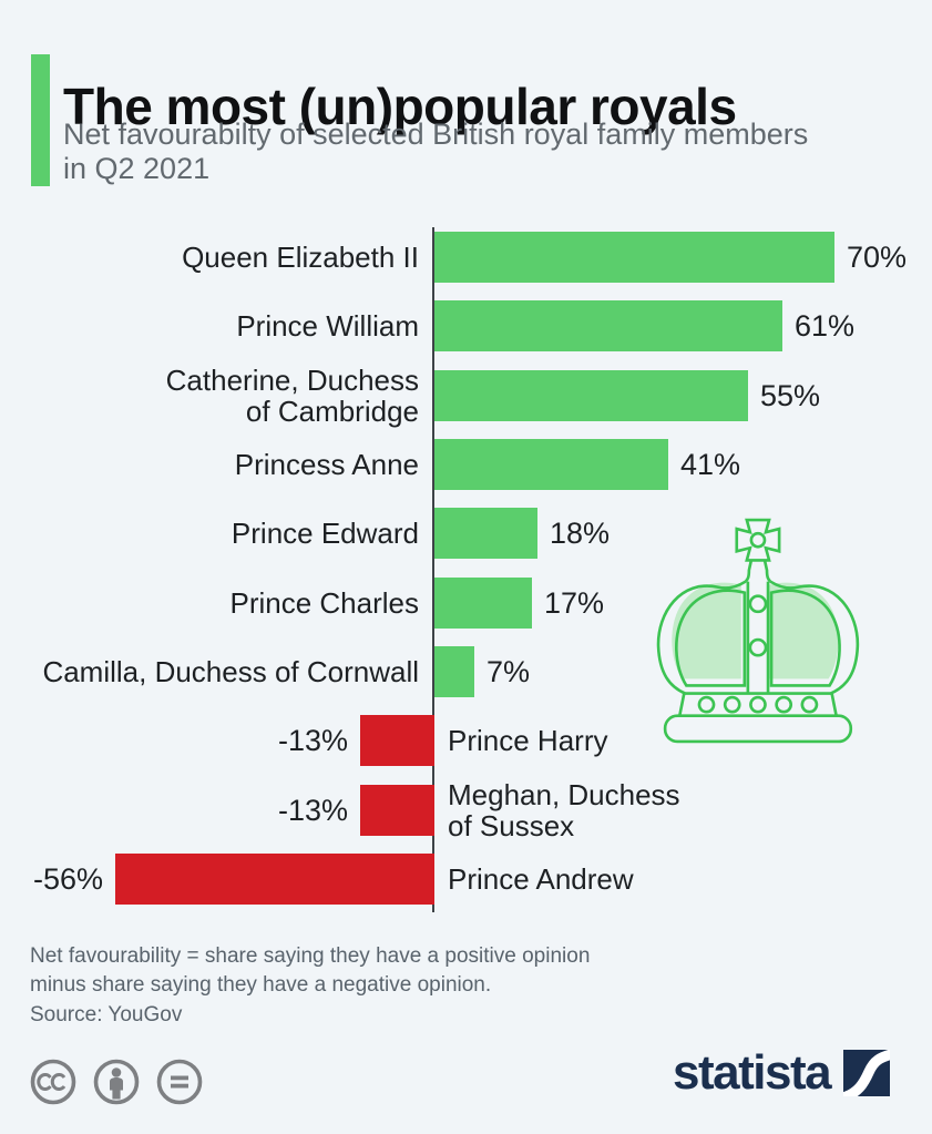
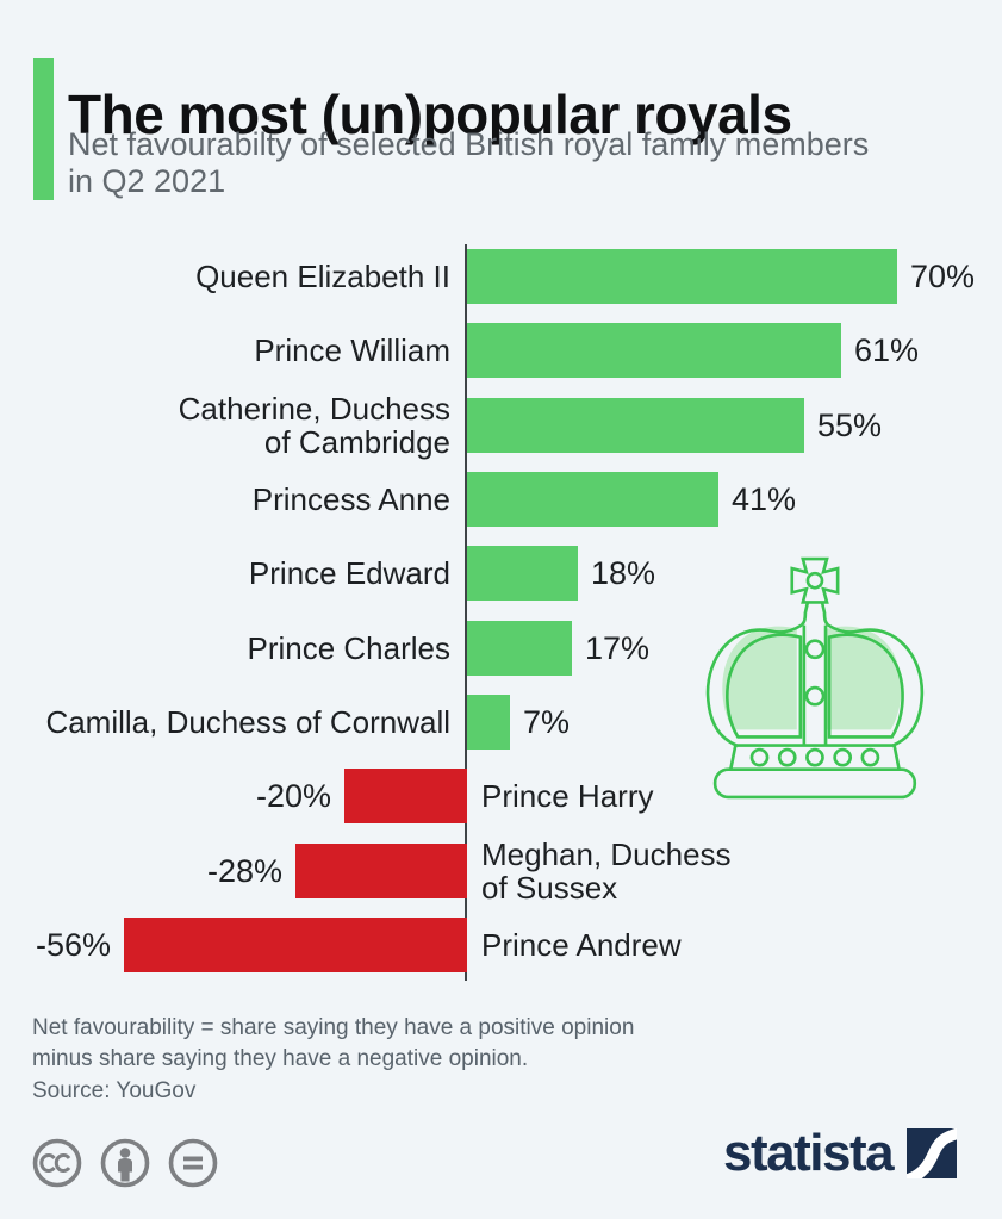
Prince Harry: -13% -> -20%
Meghan, Duchess of Sussex: -13% -> -28%
